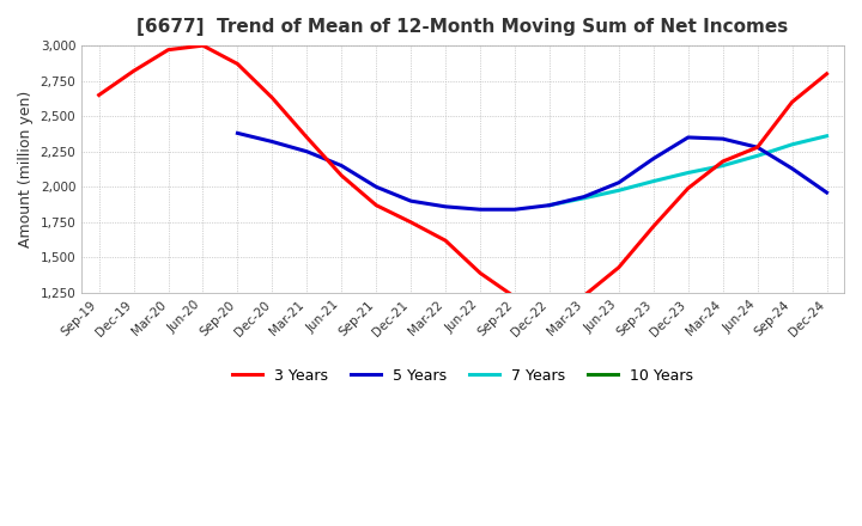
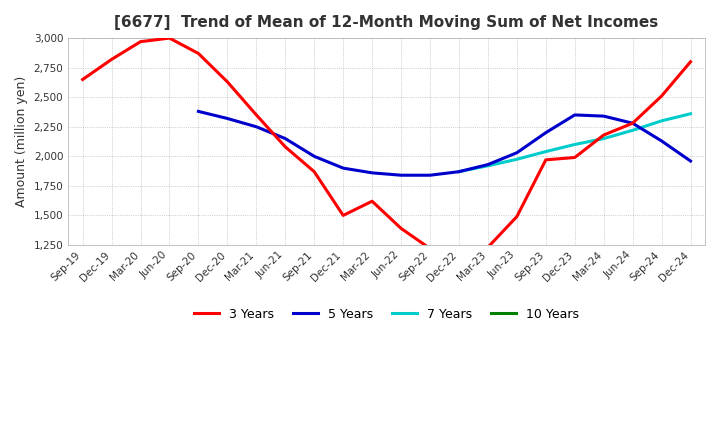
3 Years/Dec-21: 1,750 -> 1,500
3 Years/Jun-23: 1,430 -> 1,490
3 Years/Sep-23: 1,720 -> 1,970
3 Years/Sep-24: 2,600 -> 2,510
